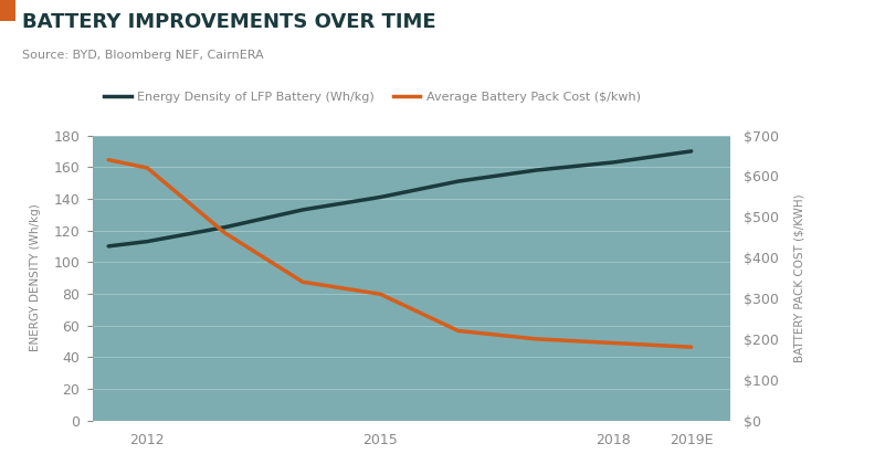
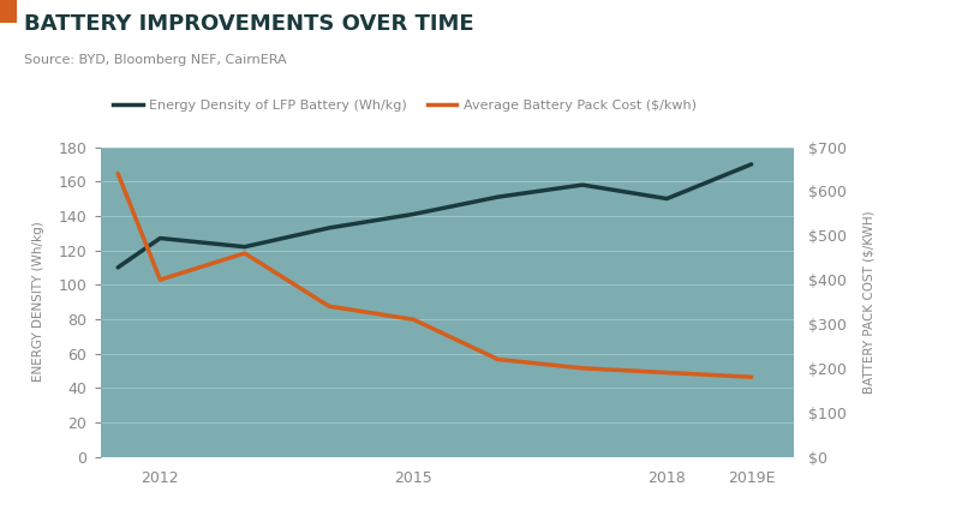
Energy Density of LFP Battery (Wh/kg)/2012: 113 -> 127
Average Battery Pack Cost ($/kwh)/2012: $620 -> $400
Energy Density of LFP Battery (Wh/kg)/2018: 163 -> 150
